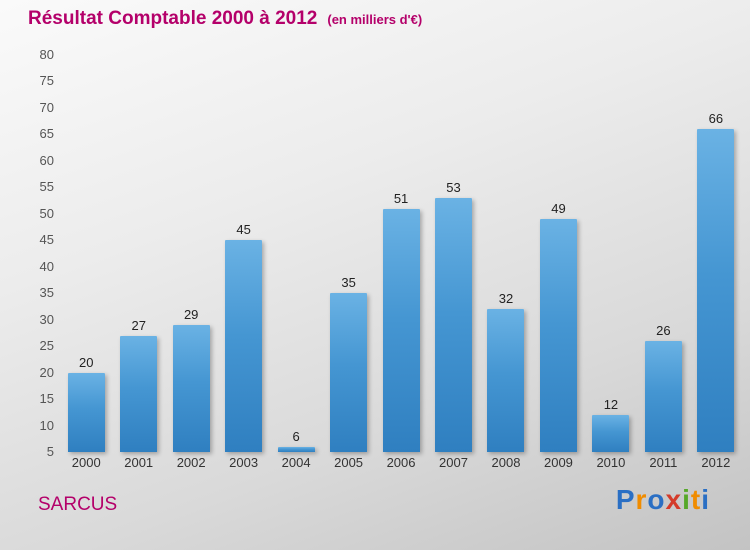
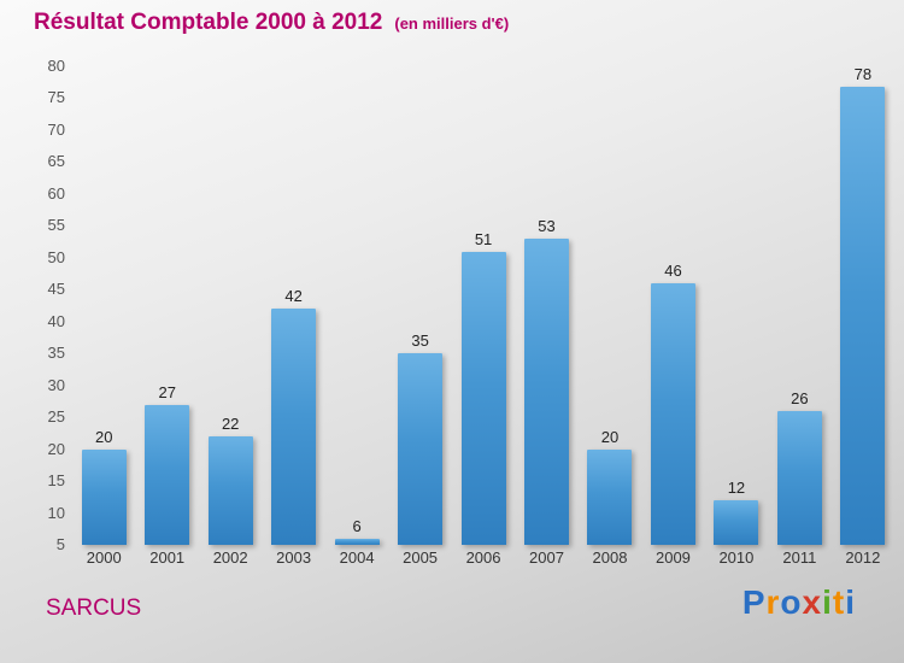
2002: 29 -> 22
2003: 45 -> 42
2008: 32 -> 20
2009: 49 -> 46
2012: 66 -> 78
